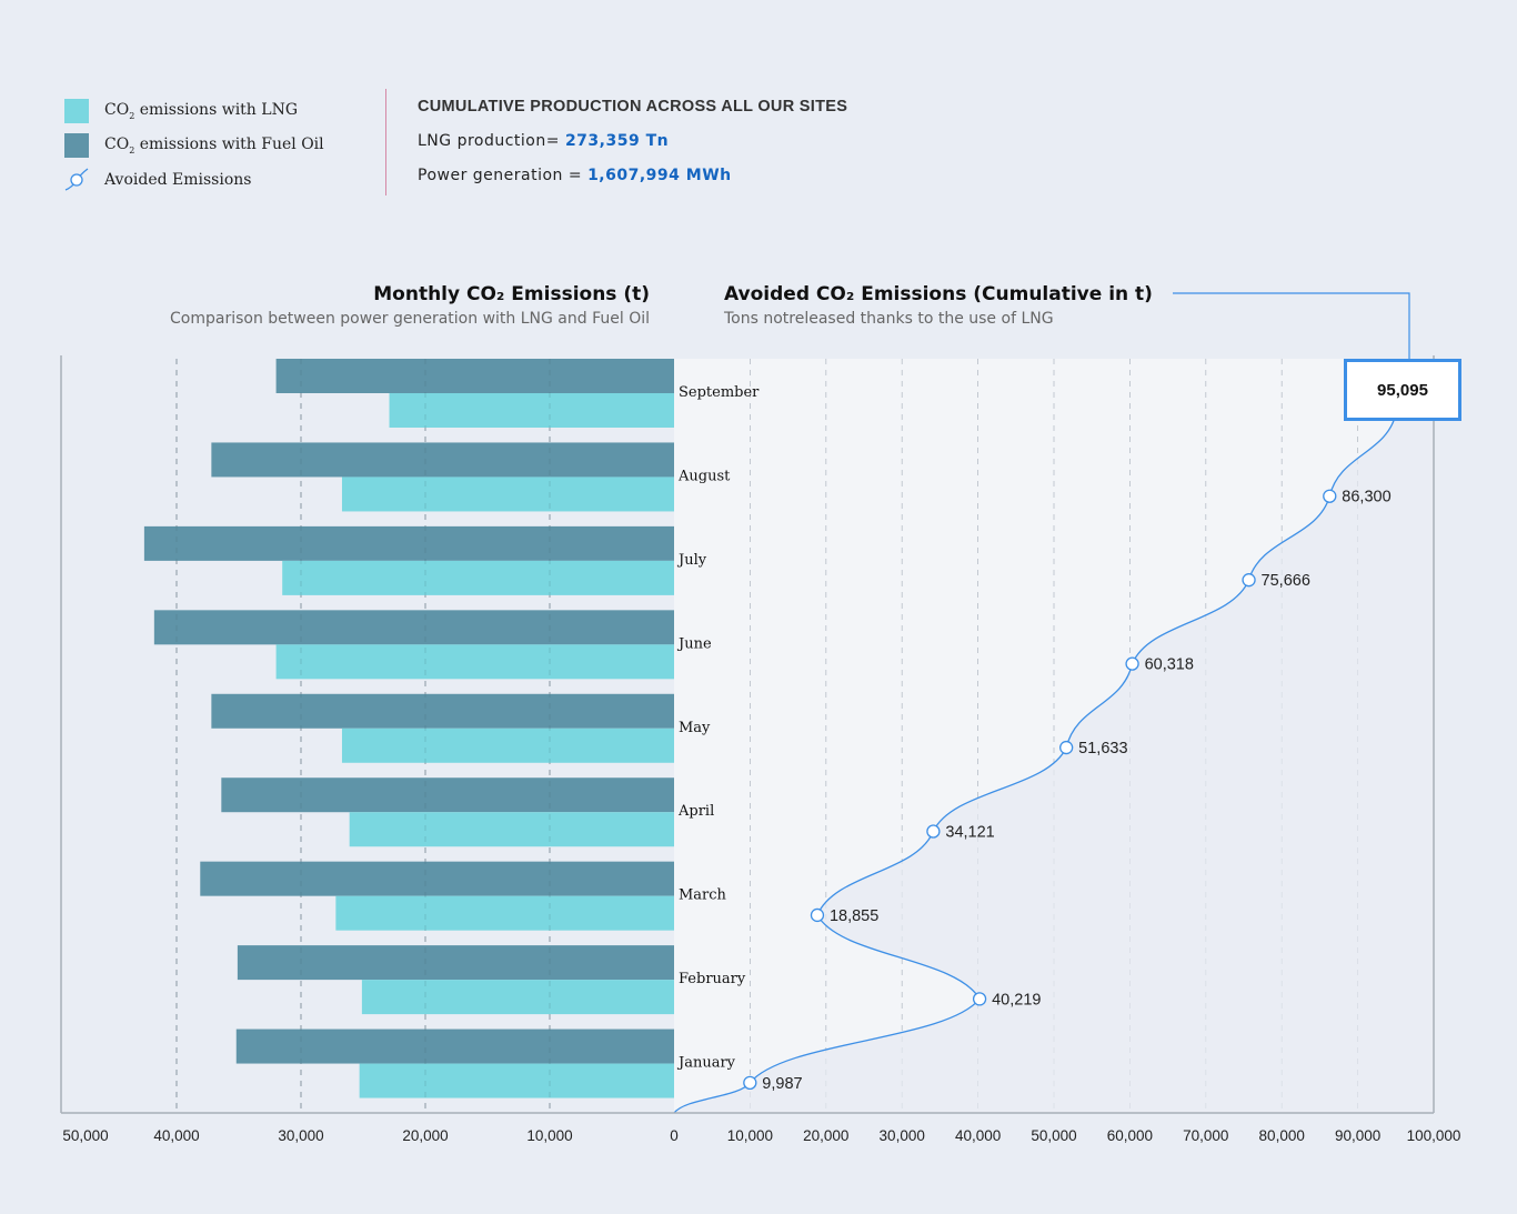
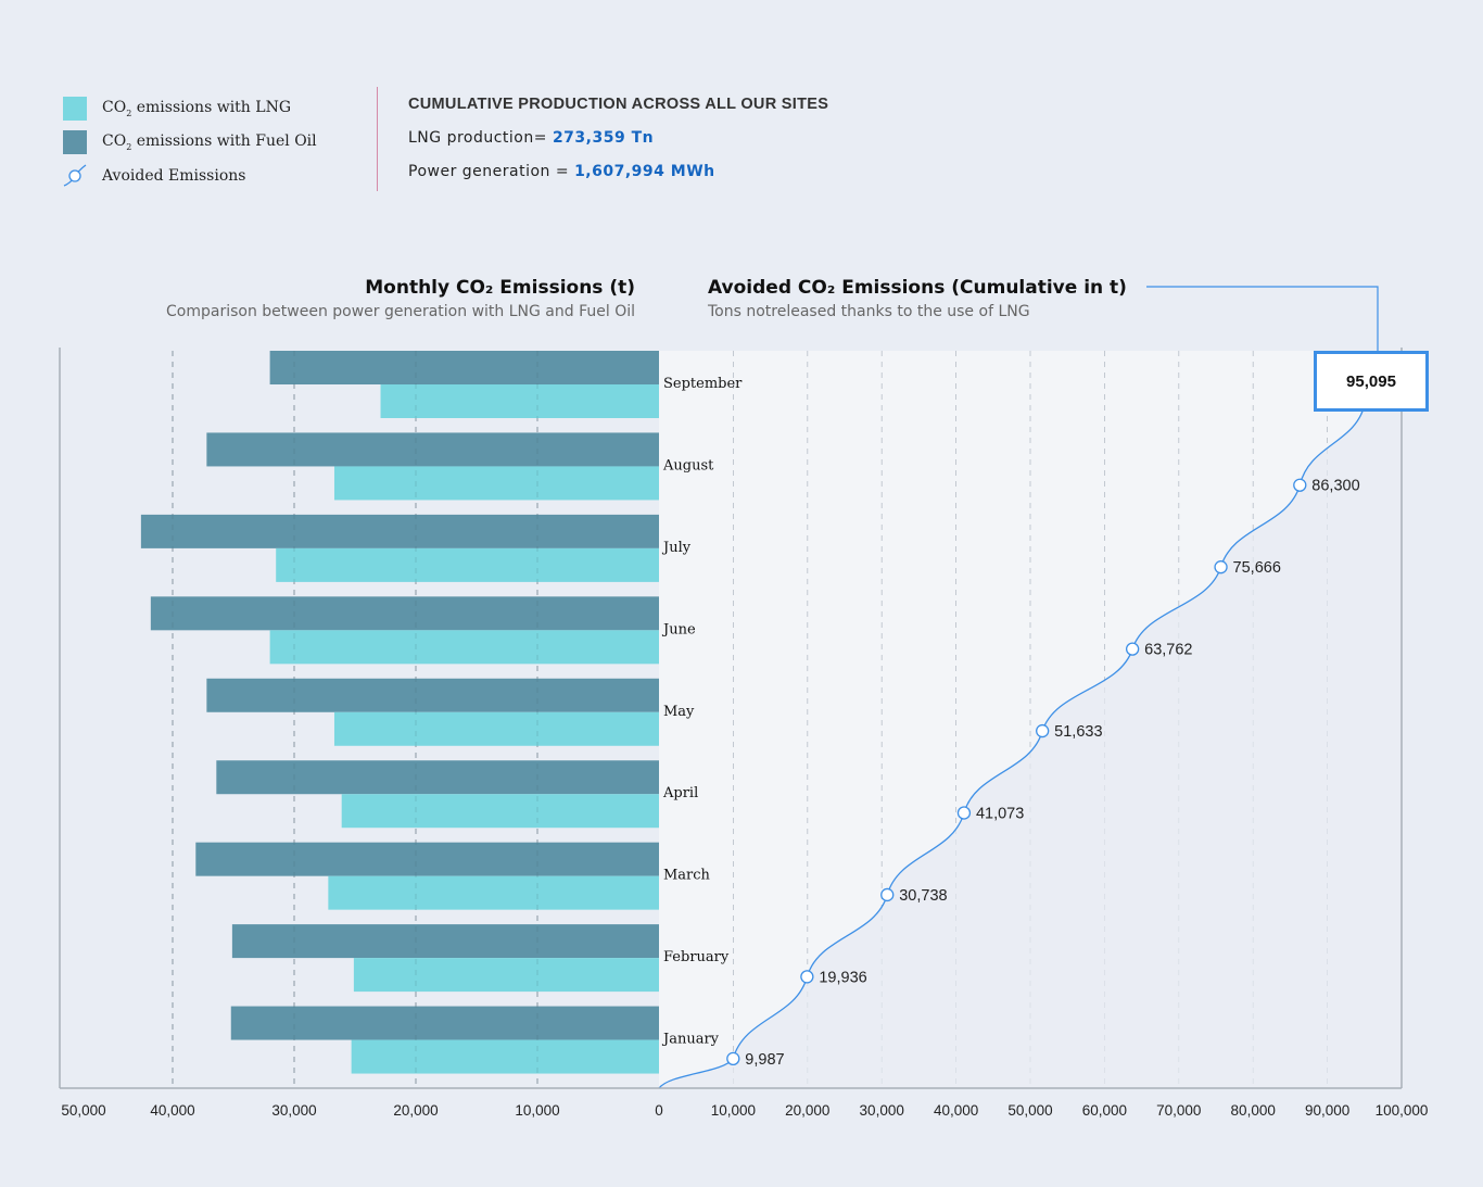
Avoided CO₂ Emissions (Cumulative in t)/February: 40,219 -> 19,936
Avoided CO₂ Emissions (Cumulative in t)/March: 18,855 -> 30,738
Avoided CO₂ Emissions (Cumulative in t)/April: 34,121 -> 41,073
Avoided CO₂ Emissions (Cumulative in t)/June: 60,318 -> 63,762
